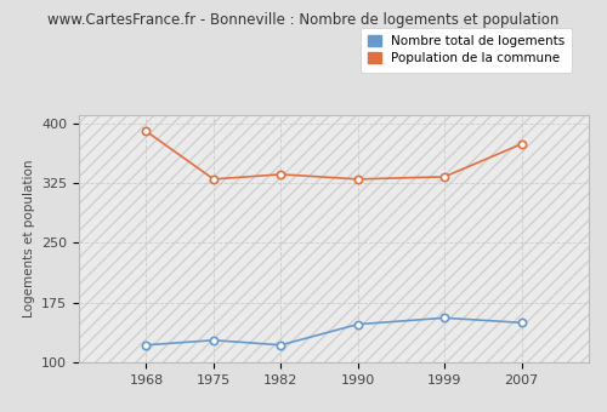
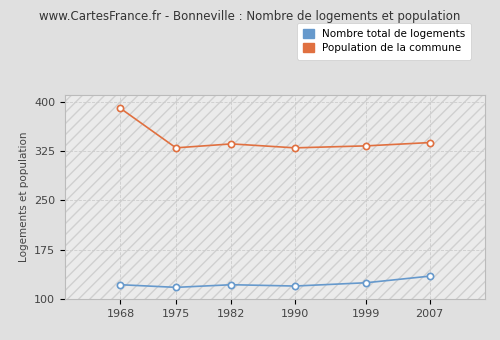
Nombre total de logements/1975: 128 -> 118
Nombre total de logements/1990: 148 -> 120
Nombre total de logements/1999: 156 -> 125
Nombre total de logements/2007: 150 -> 135
Population de la commune/2007: 374 -> 338
